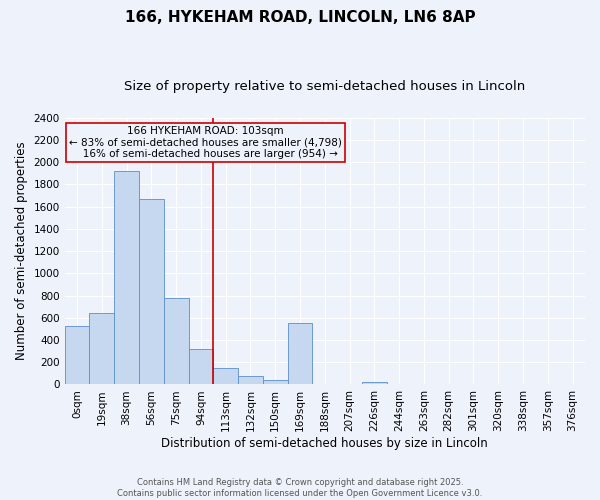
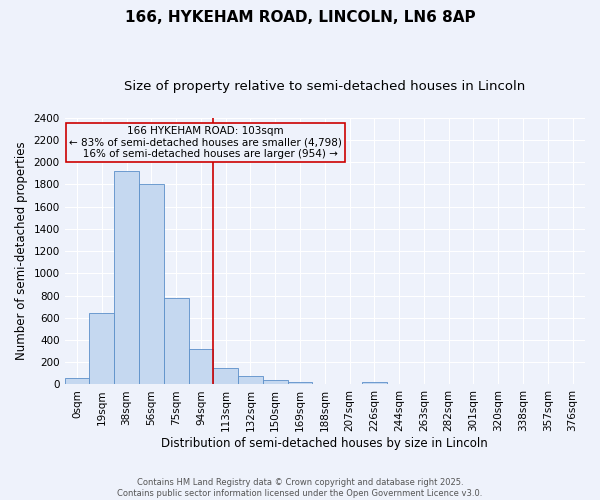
0sqm: 530 -> 60
56sqm: 1670 -> 1800
169sqm: 550 -> 20
